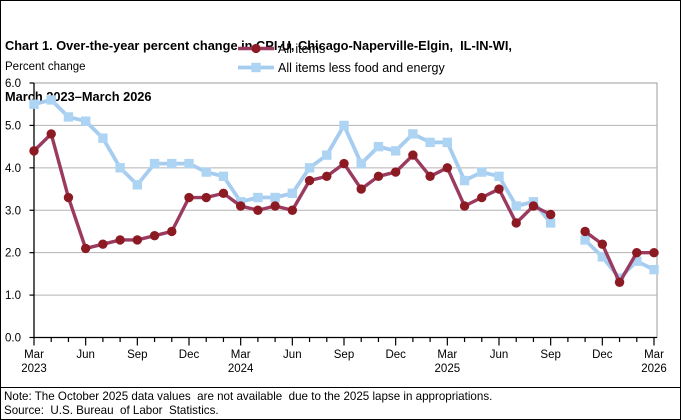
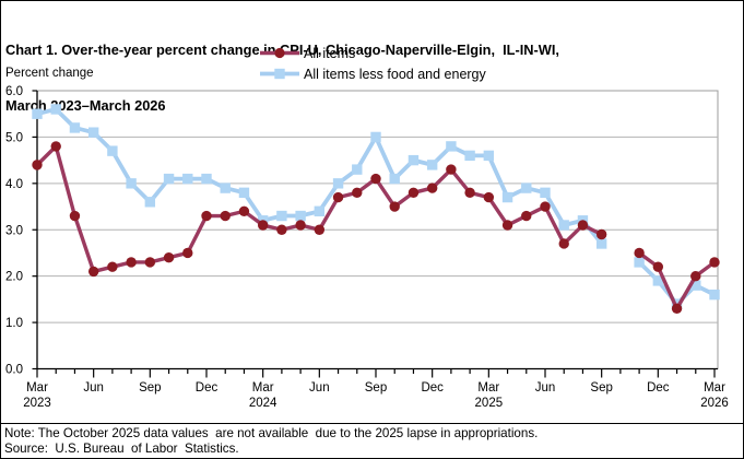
All items/Mar 2025: 4.0 -> 3.7
All items/Mar 2026: 2.0 -> 2.3
